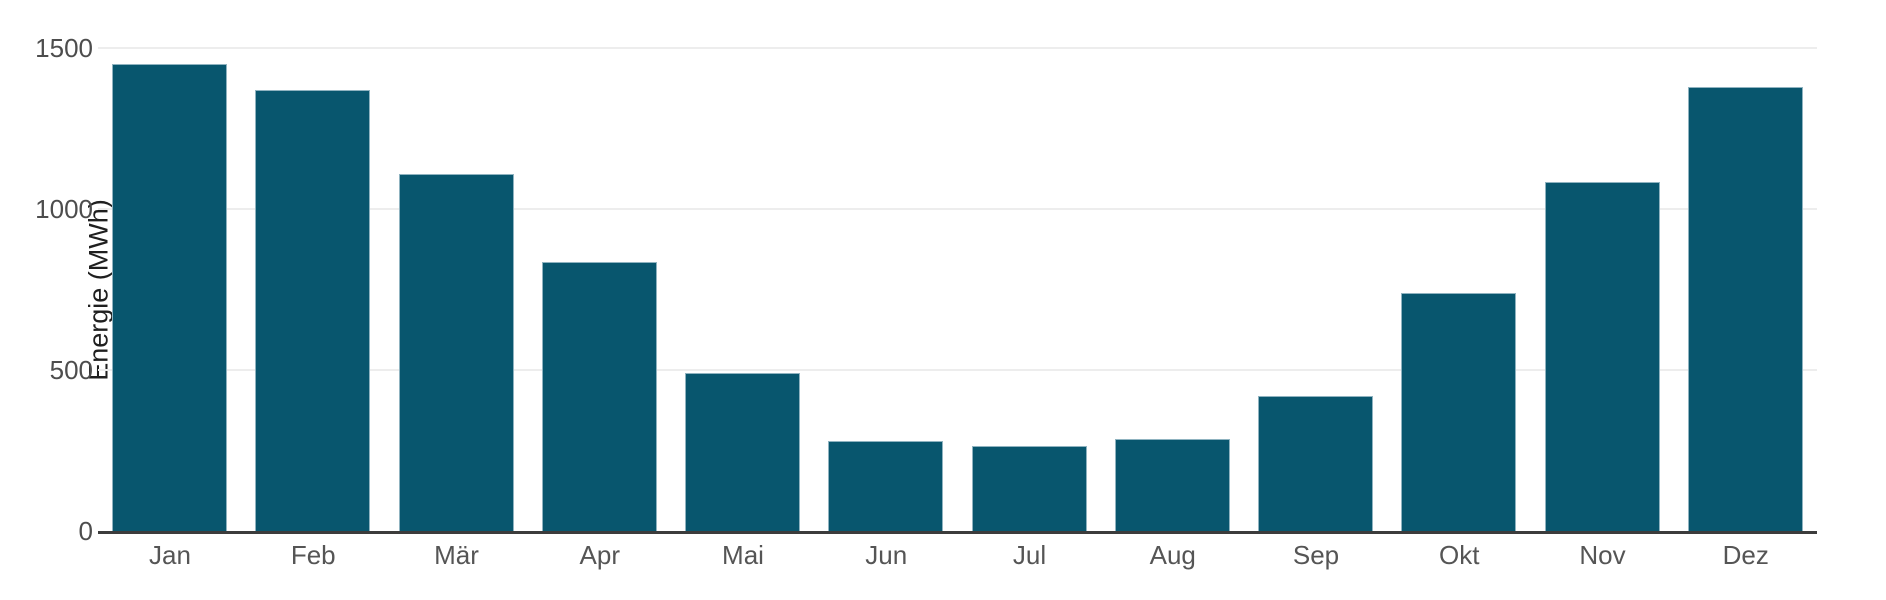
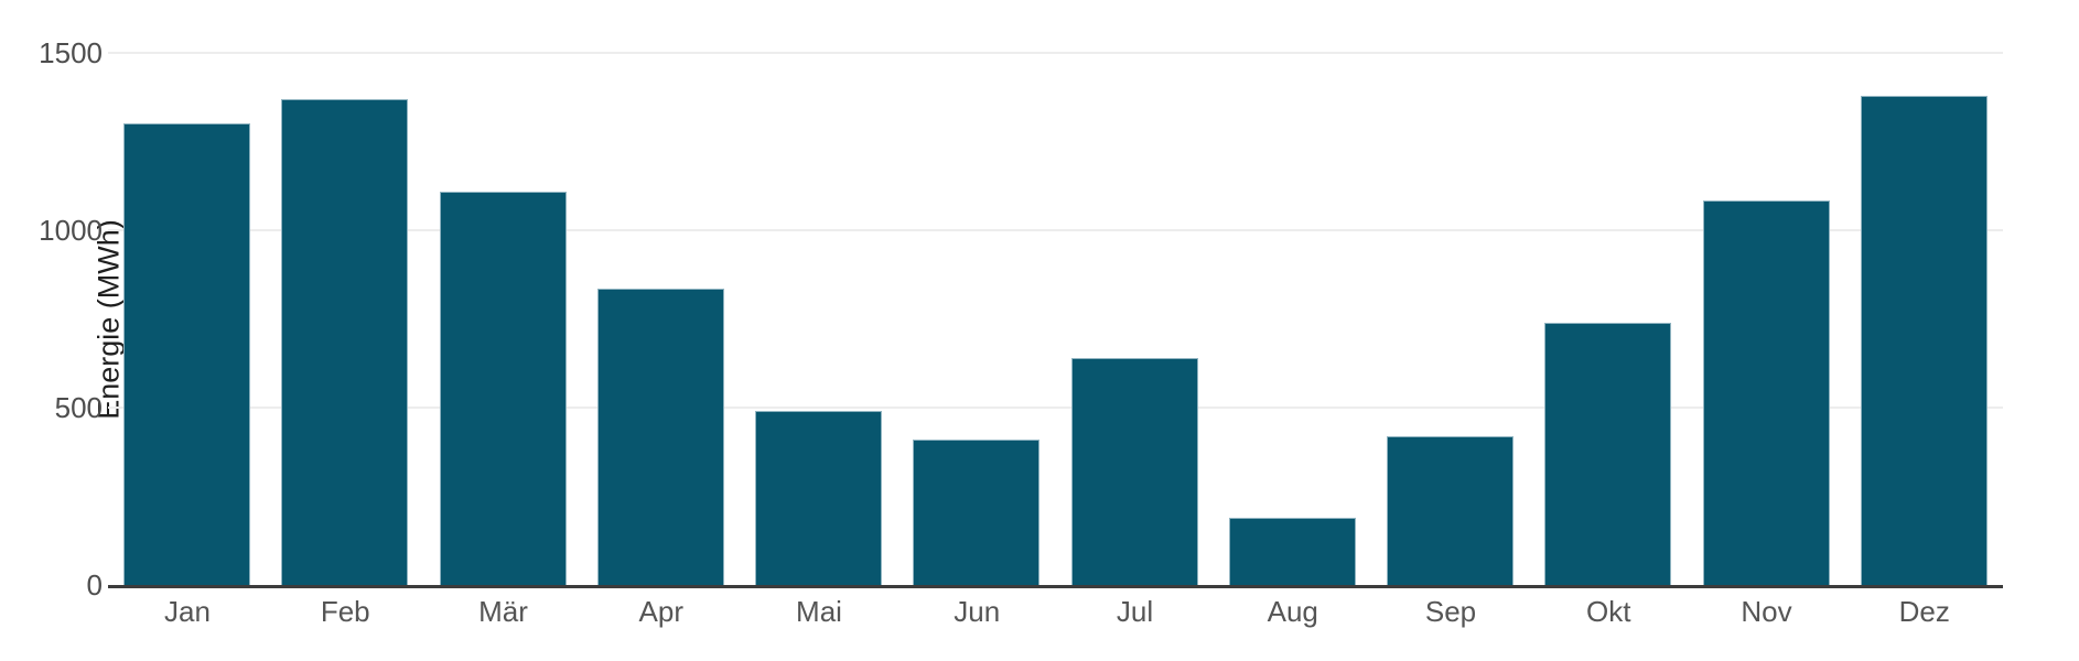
Jan: 1450 -> 1300
Jun: 280 -> 410
Jul: 260 -> 640
Aug: 280 -> 190
